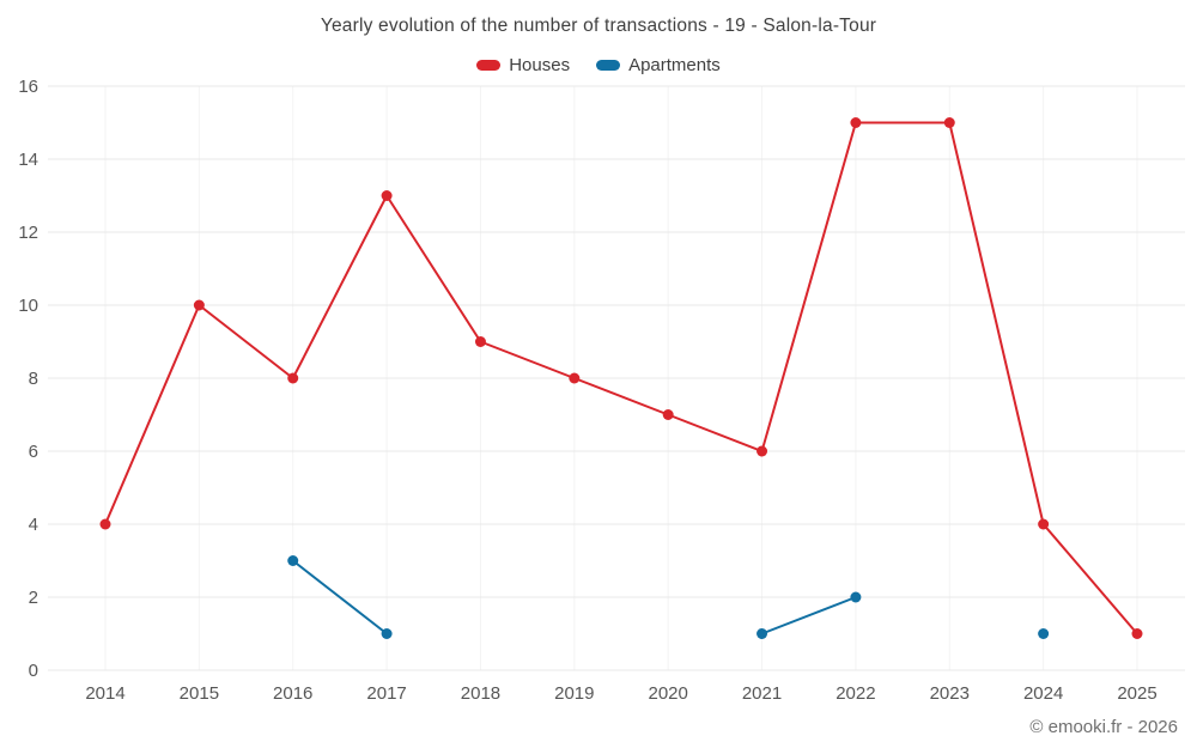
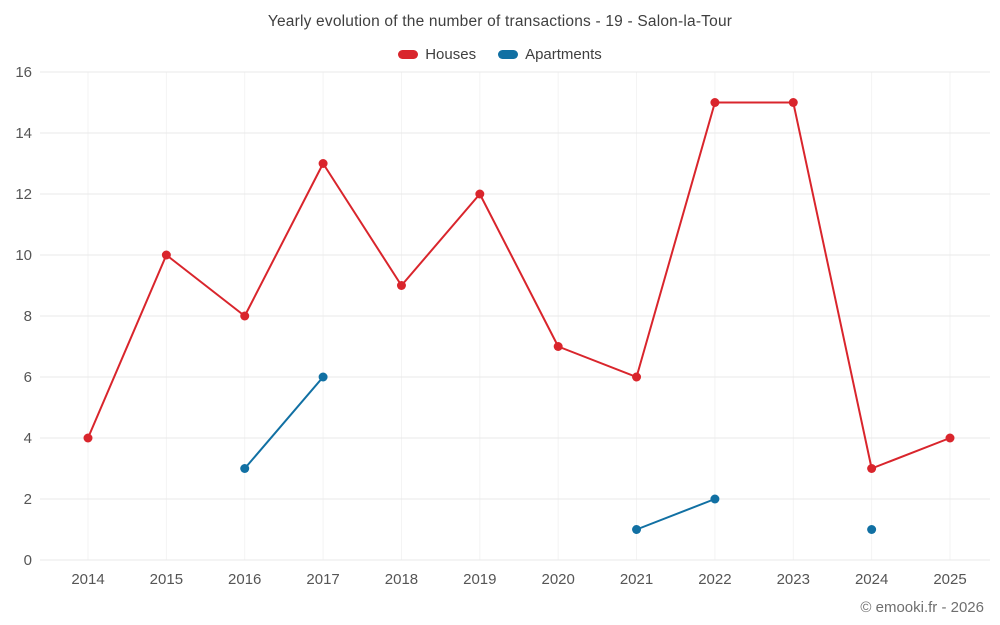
Apartments/2017: 1 -> 6
Houses/2019: 8 -> 12
Houses/2024: 4 -> 3
Houses/2025: 1 -> 4
